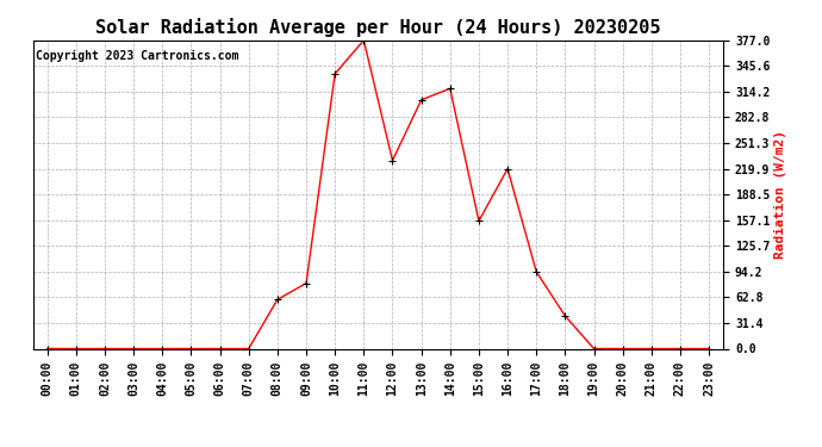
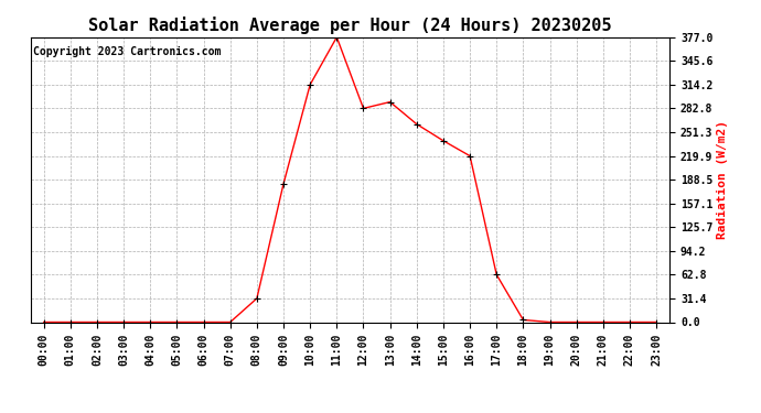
08:00: 60 -> 31
09:00: 80 -> 183
10:00: 336 -> 314
12:00: 230 -> 283
13:00: 304 -> 291
14:00: 318 -> 262
15:00: 156 -> 240
17:00: 94 -> 63
18:00: 40 -> 3
